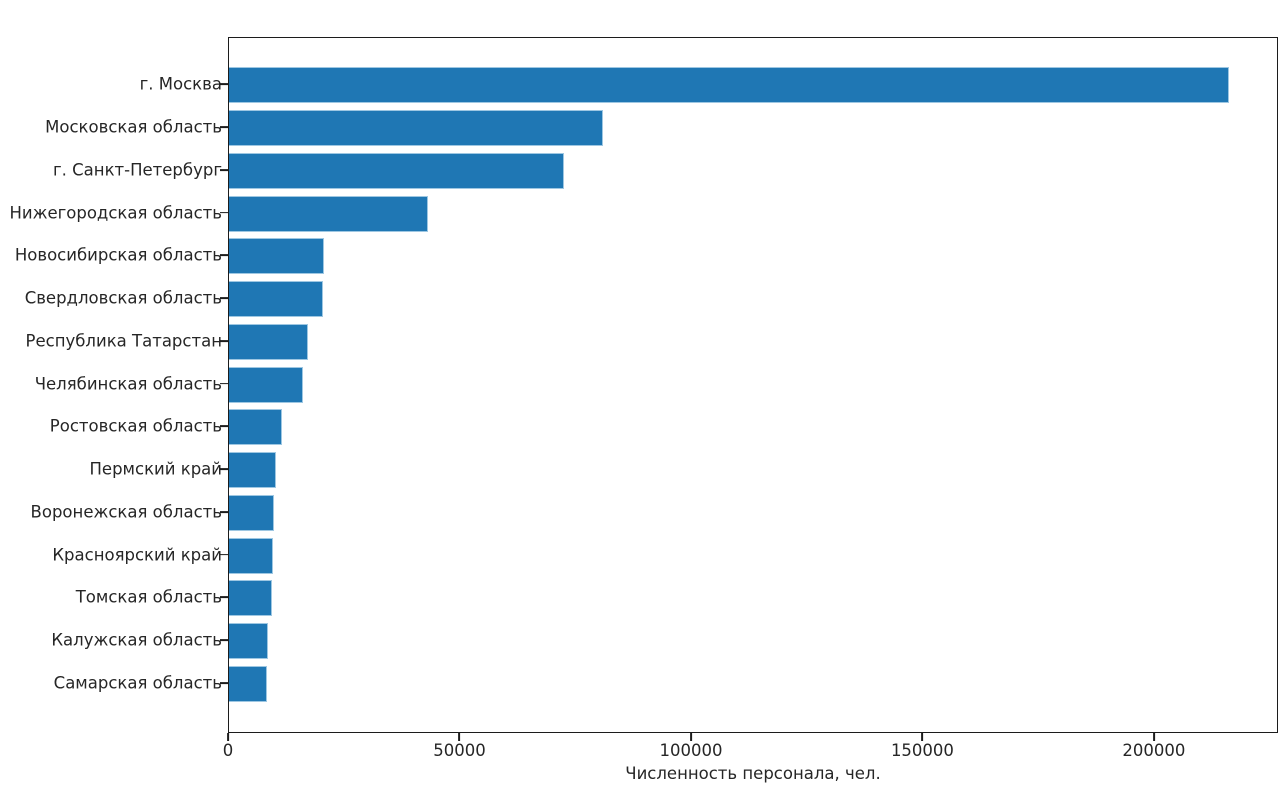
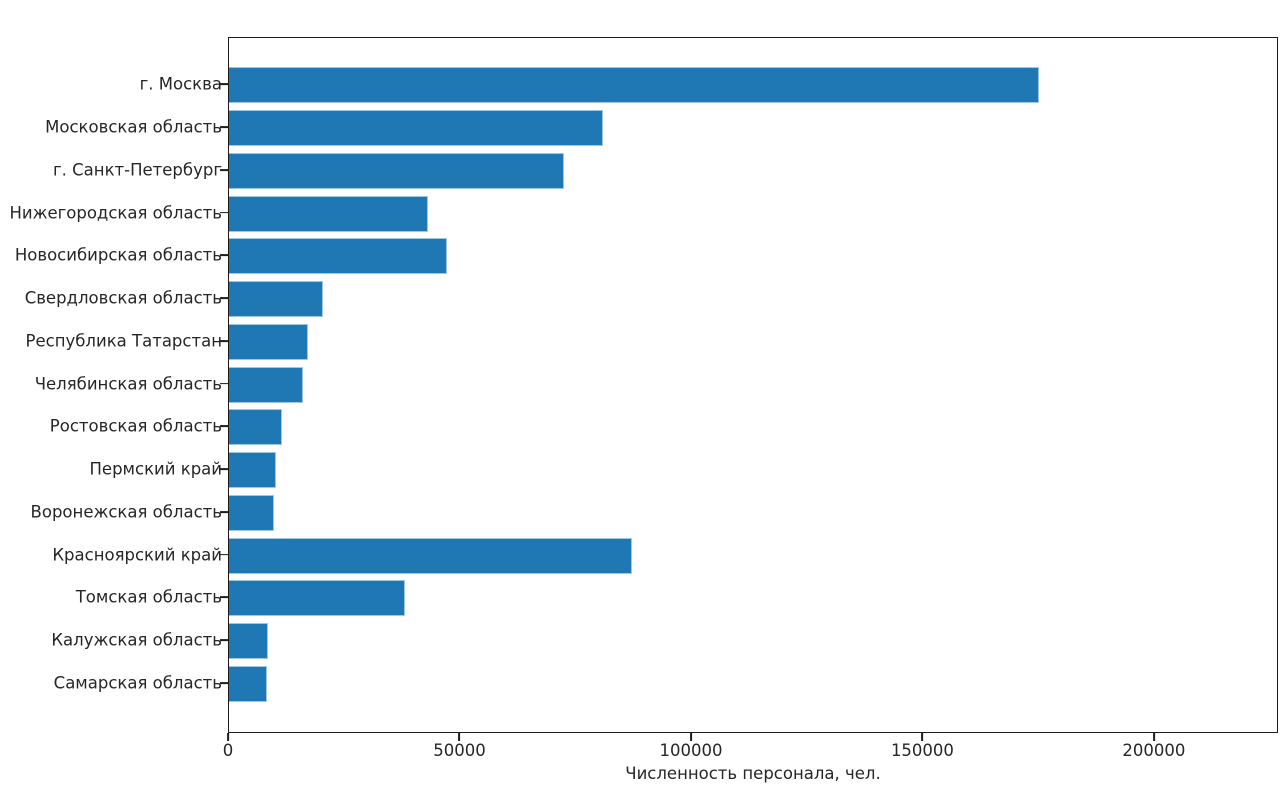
г. Москва: 216000 -> 175000
Новосибирская область: 20000 -> 47000
Красноярский край: 10000 -> 87000
Томская область: 9000 -> 38000
